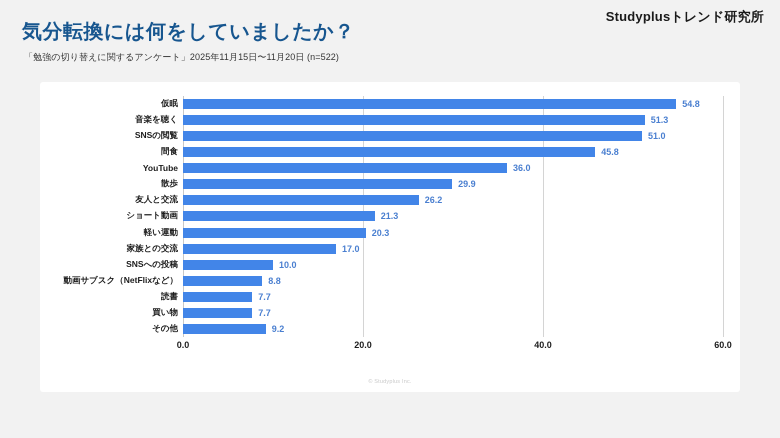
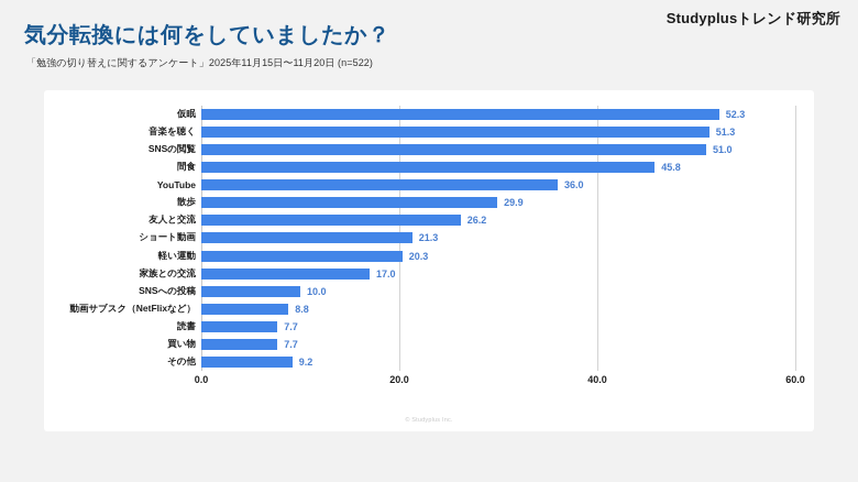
仮眠: 54.8 -> 52.3
